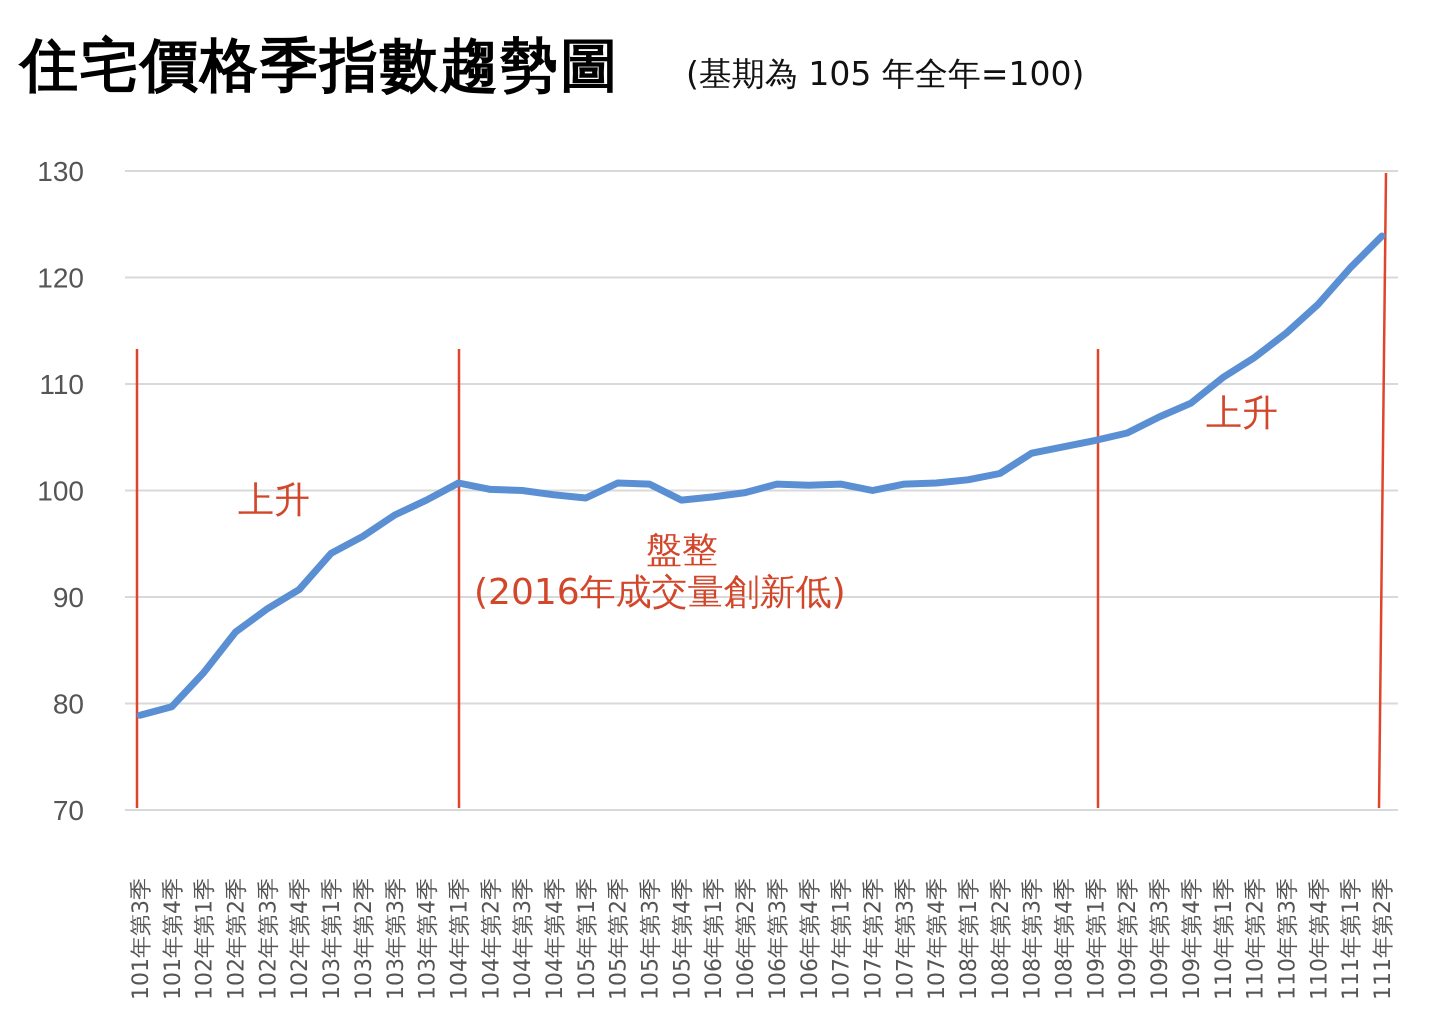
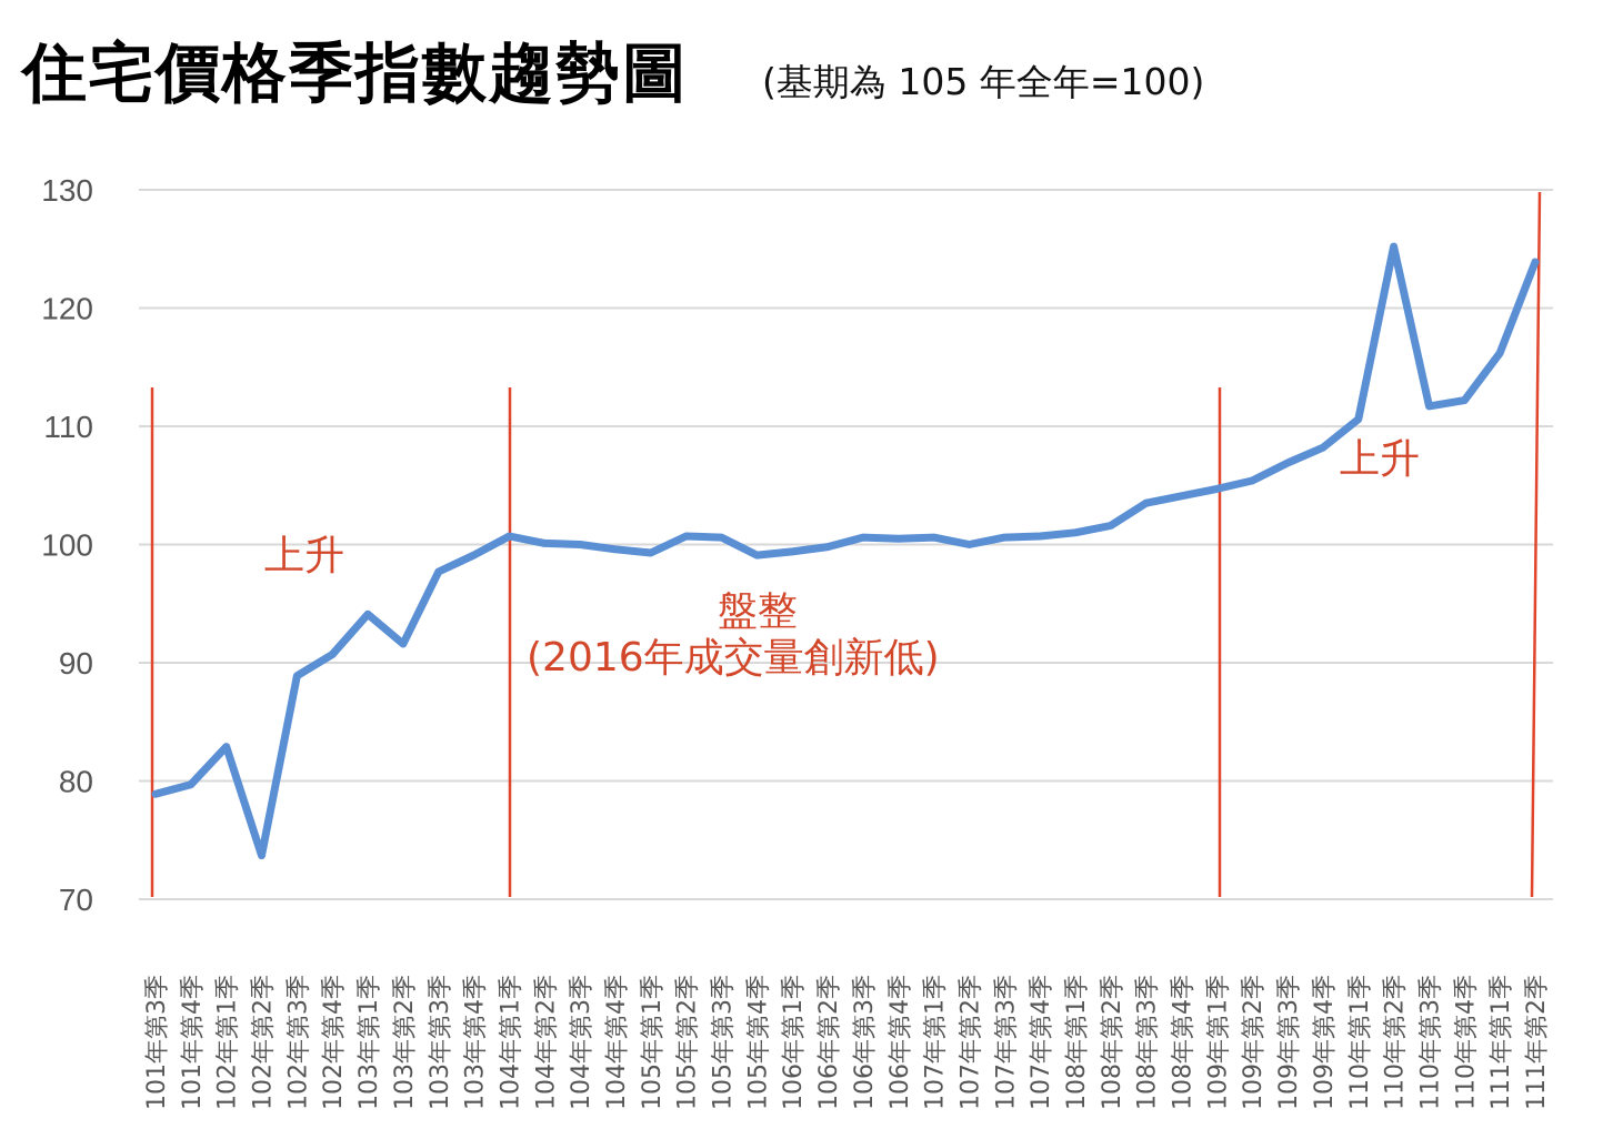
102年第2季: 86.7 -> 73.7
103年第2季: 95.7 -> 91.6
110年第2季: 112.5 -> 125.2
110年第3季: 114.8 -> 111.7
110年第4季: 117.5 -> 112.2
111年第1季: 120.9 -> 116.2
